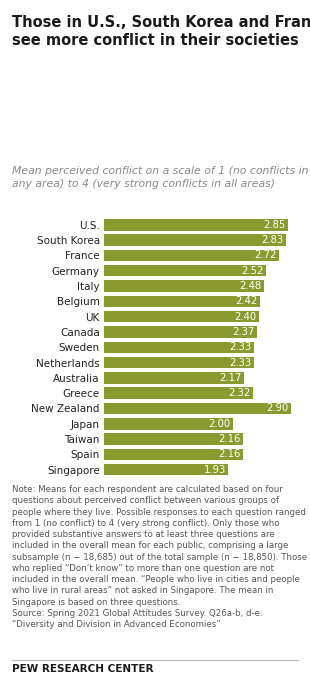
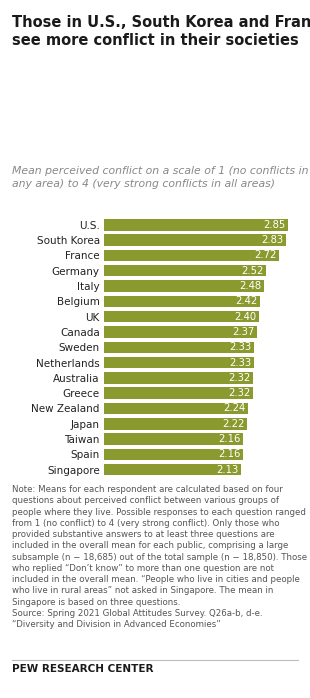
Australia: 2.17 -> 2.32
New Zealand: 2.90 -> 2.24
Japan: 2.00 -> 2.22
Singapore: 1.93 -> 2.13
